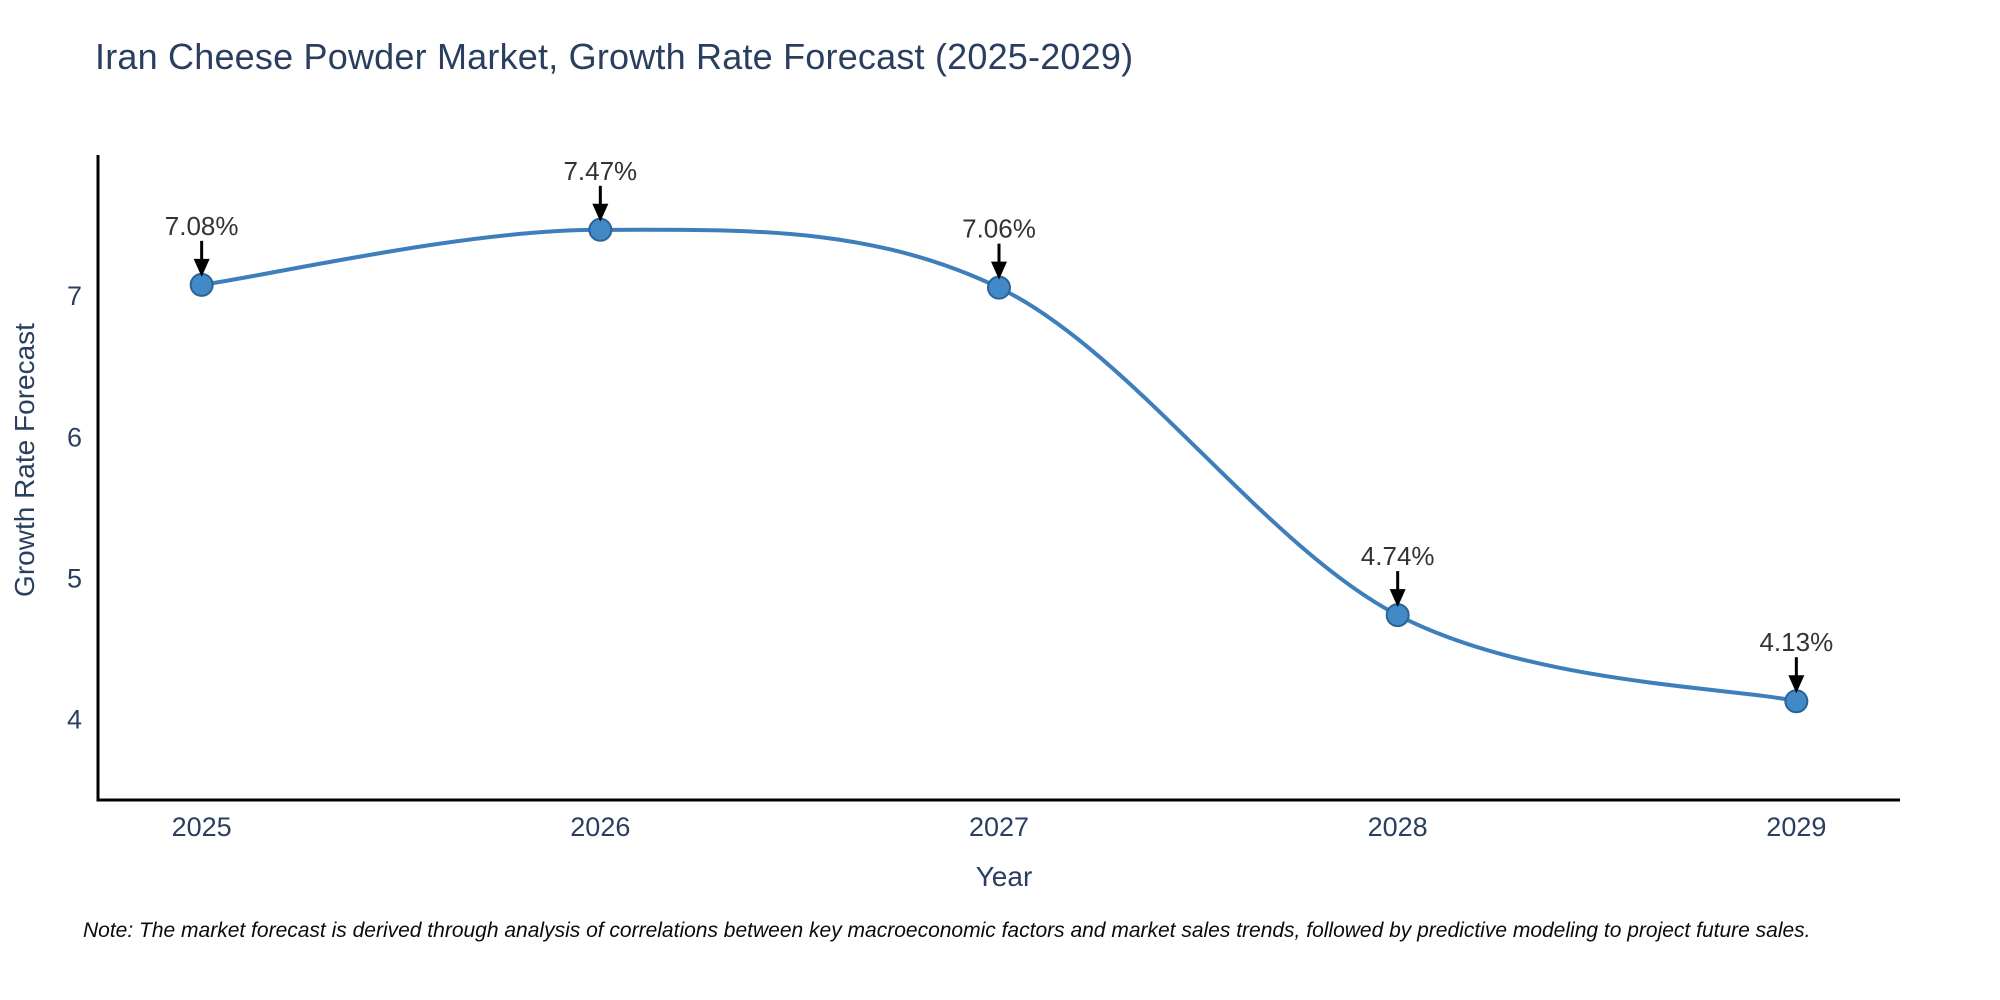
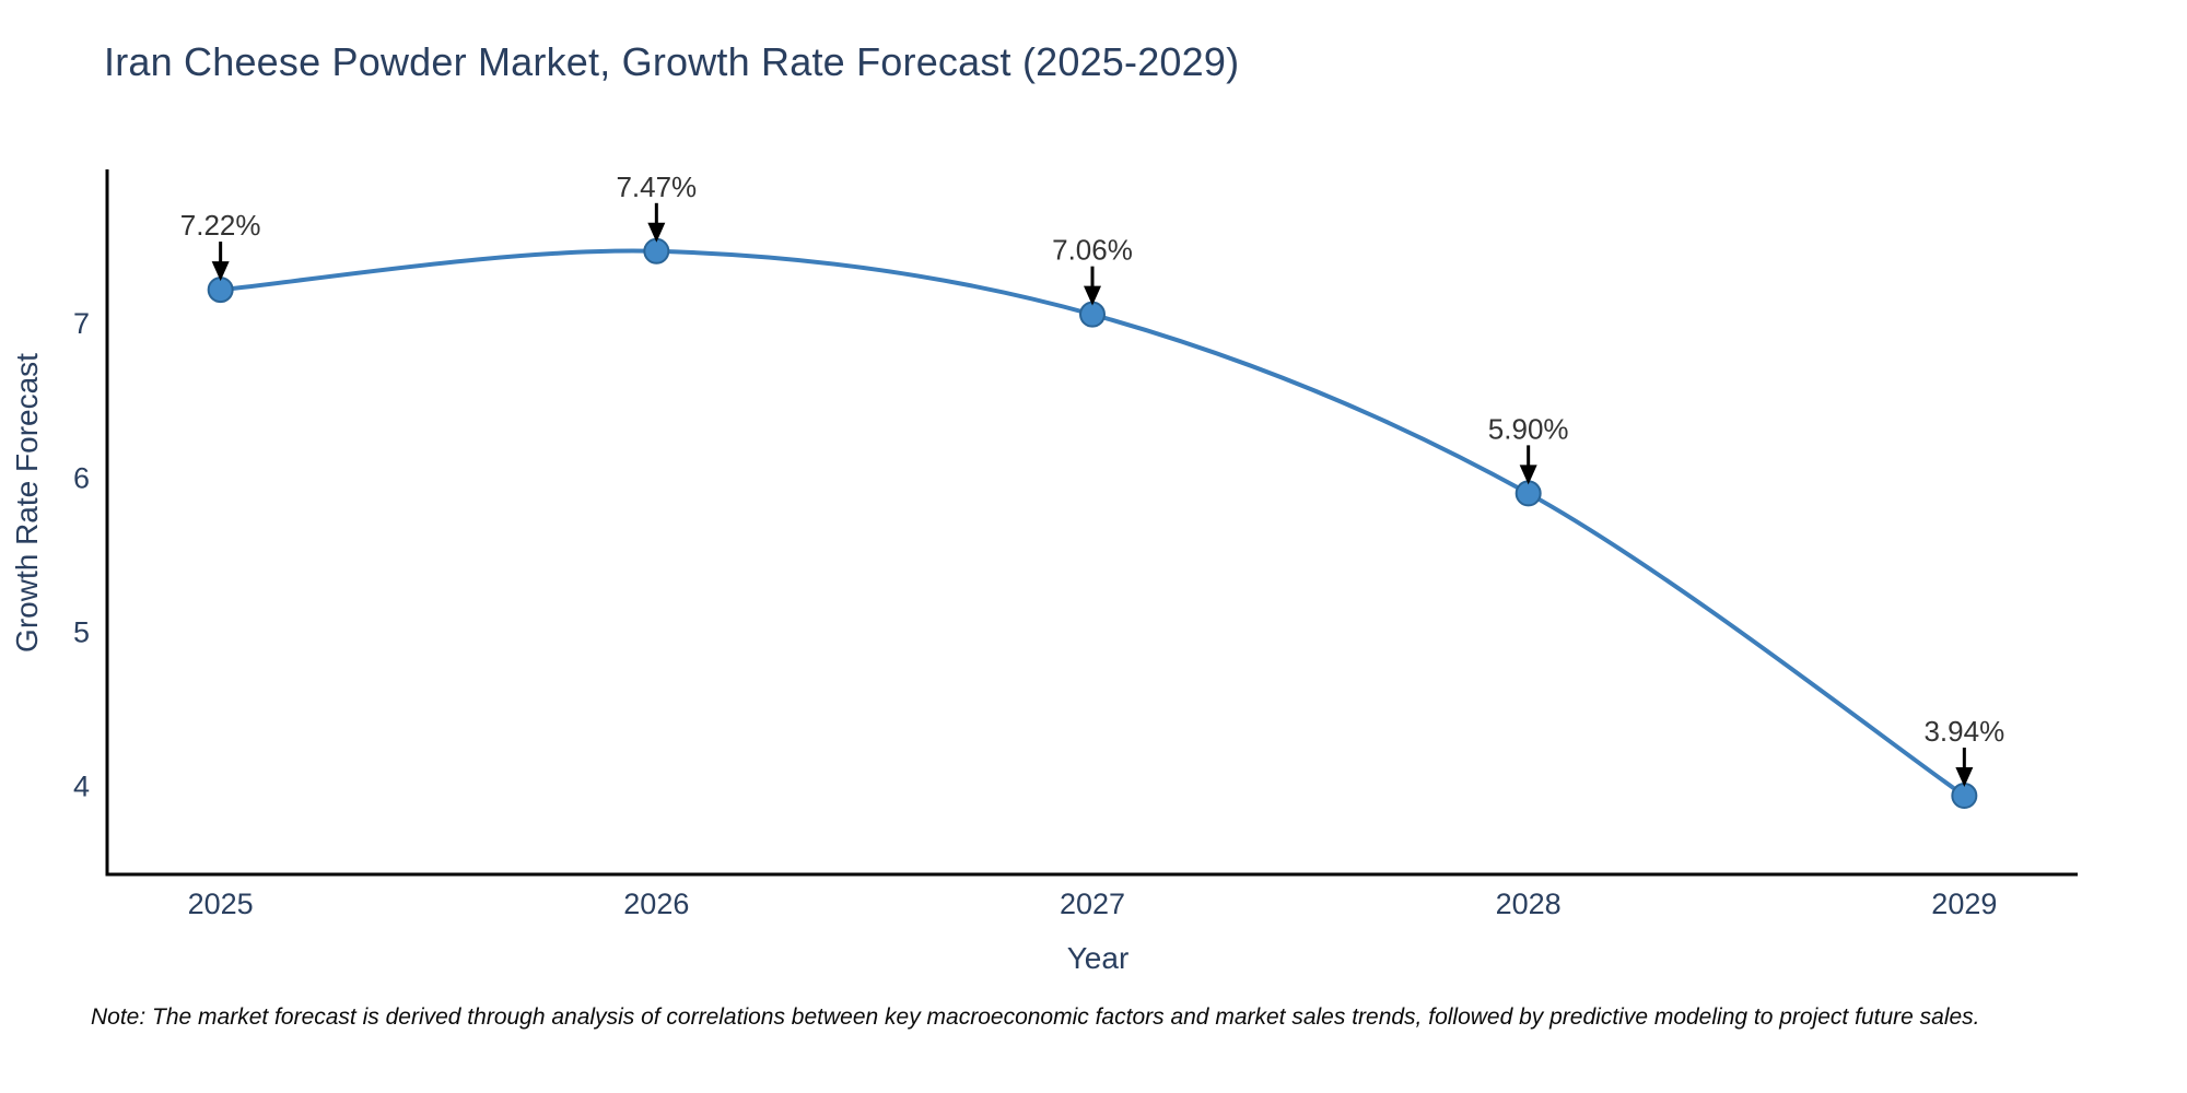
2025: 7.08% -> 7.22%
2028: 4.74% -> 5.90%
2029: 4.13% -> 3.94%
